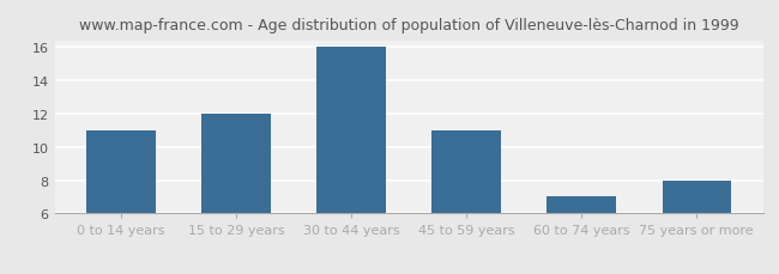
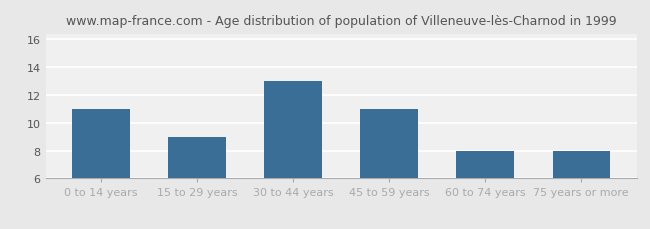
15 to 29 years: 12 -> 9
30 to 44 years: 16 -> 13
60 to 74 years: 7 -> 8
